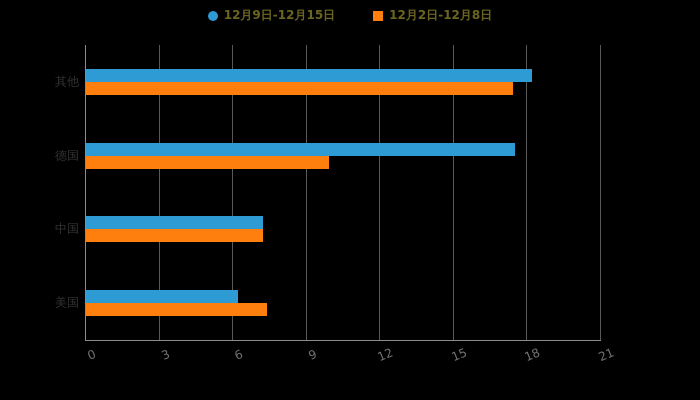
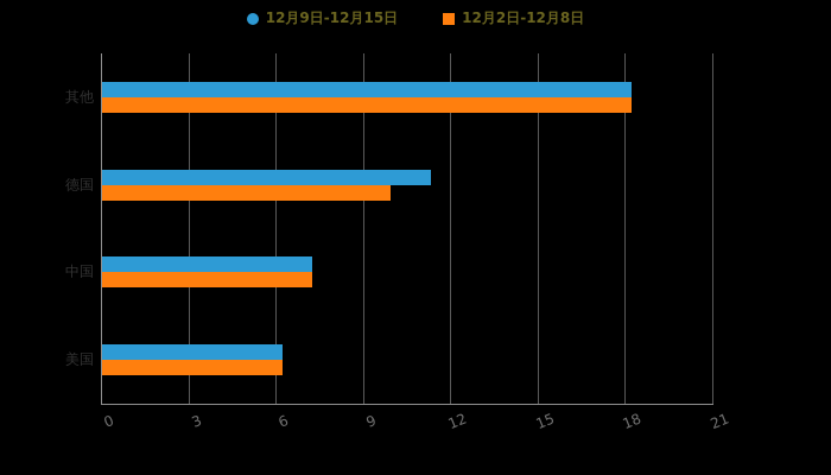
12月2日-12月8日/其他: 17.4 -> 18.2
12月9日-12月15日/德国: 17.5 -> 11.3
12月2日-12月8日/美国: 7.4 -> 6.2
